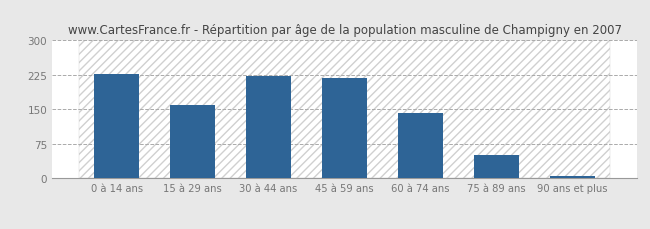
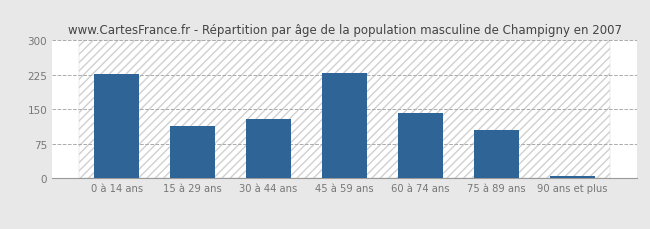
15 à 29 ans: 160 -> 115
30 à 44 ans: 222 -> 130
45 à 59 ans: 218 -> 230
75 à 89 ans: 50 -> 105
